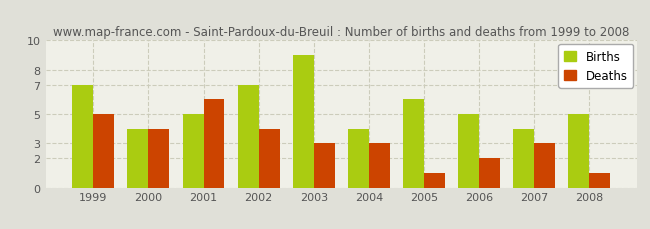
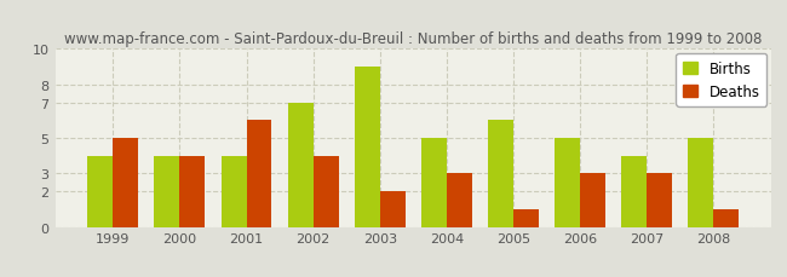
Births/1999: 7 -> 4
Births/2001: 5 -> 4
Deaths/2003: 3 -> 2
Births/2004: 4 -> 5
Deaths/2006: 2 -> 3
